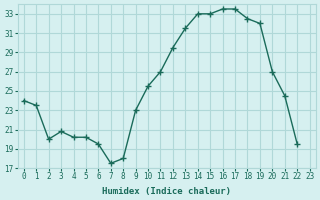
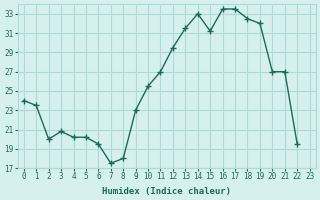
15: 33.0 -> 31.2
21: 24.5 -> 27.0
